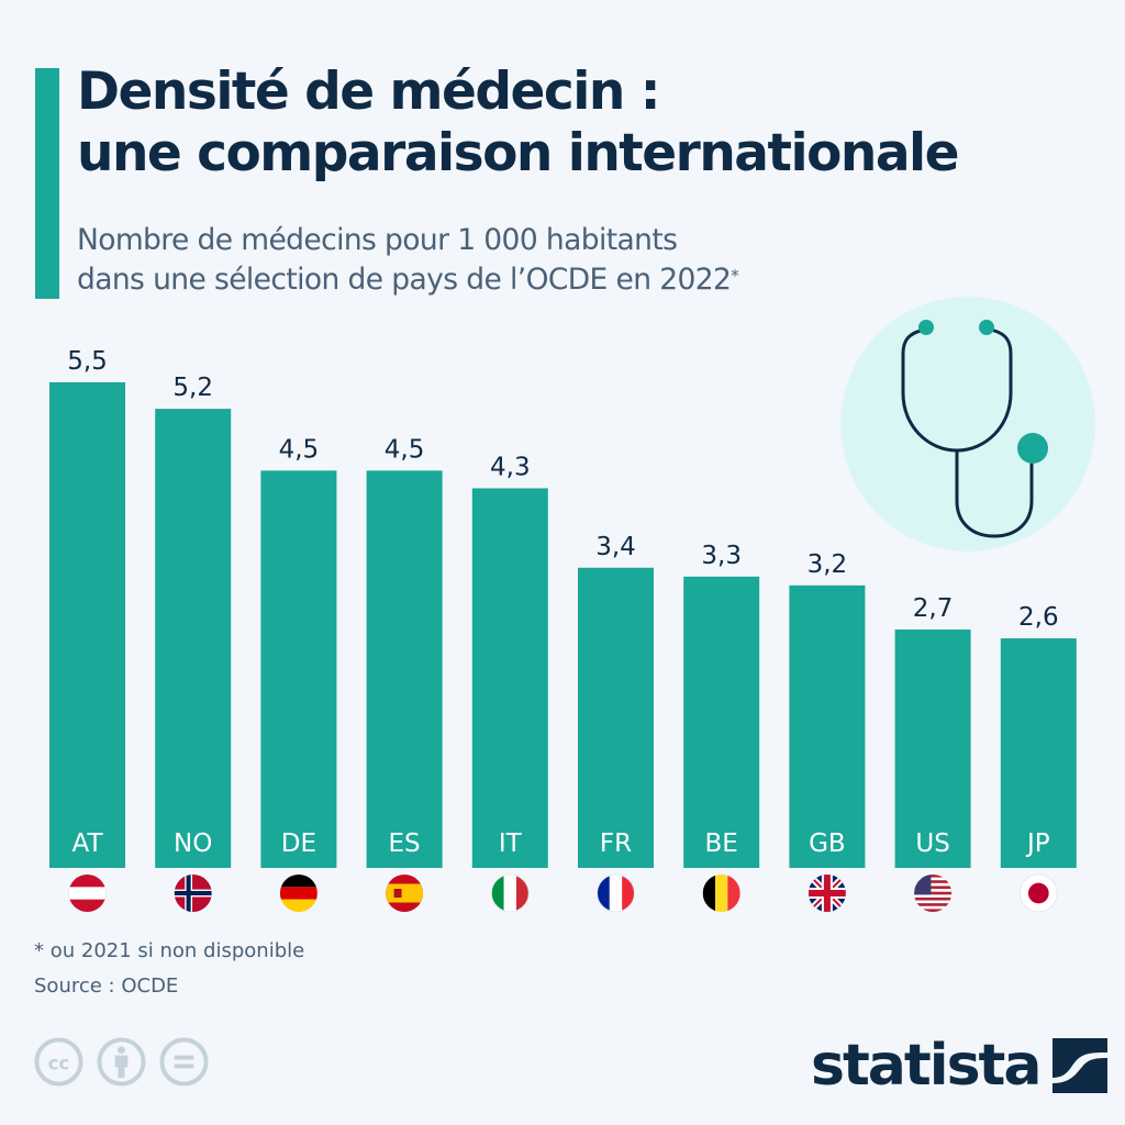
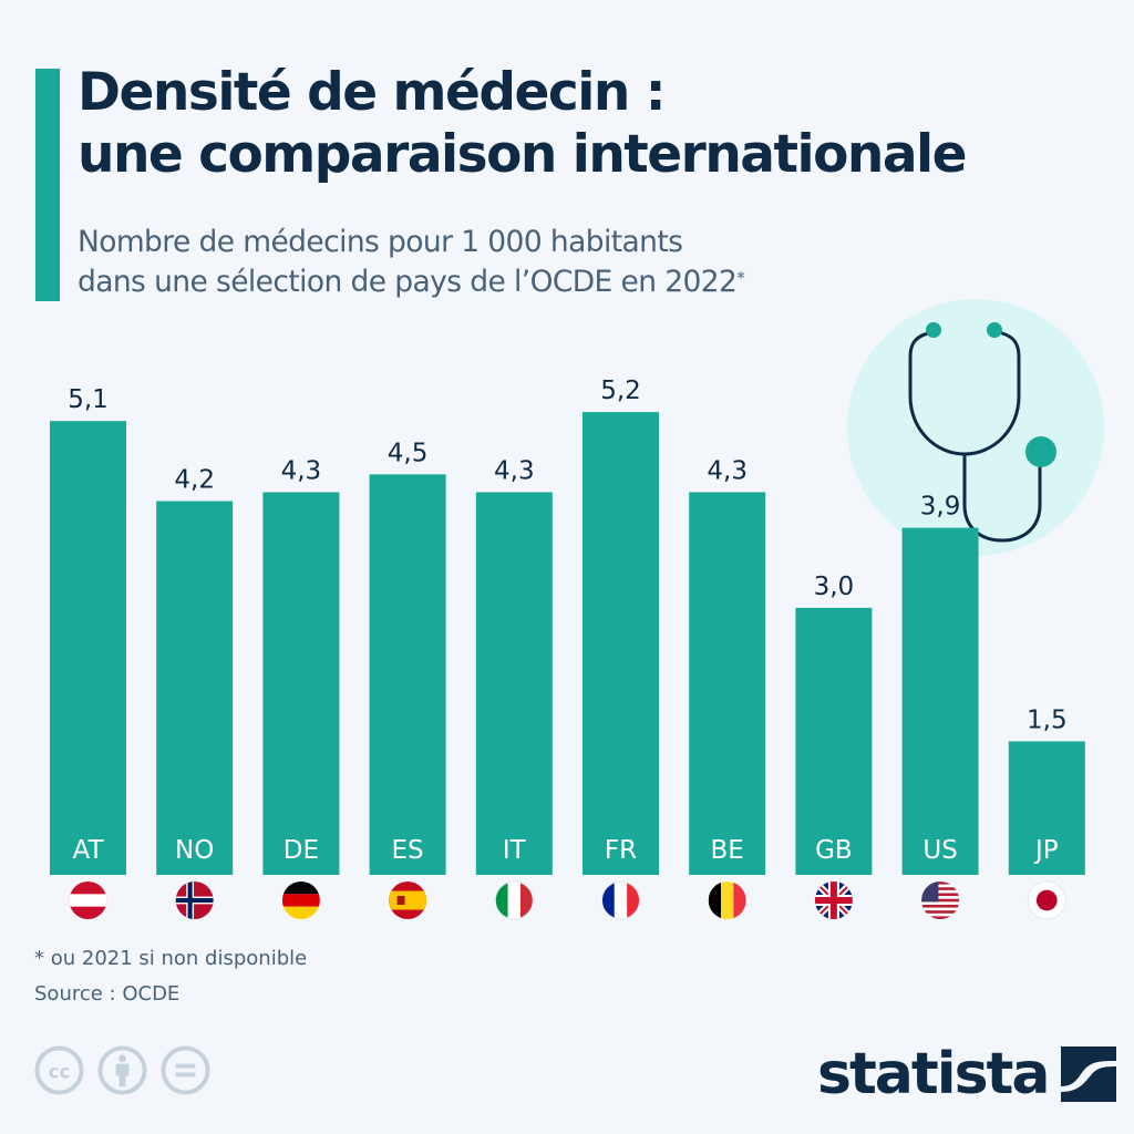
AT: 5,5 -> 5,1
NO: 5,2 -> 4,2
DE: 4,5 -> 4,3
FR: 3,4 -> 5,2
BE: 3,3 -> 4,3
GB: 3,2 -> 3,0
US: 2,7 -> 3,9
JP: 2,6 -> 1,5
